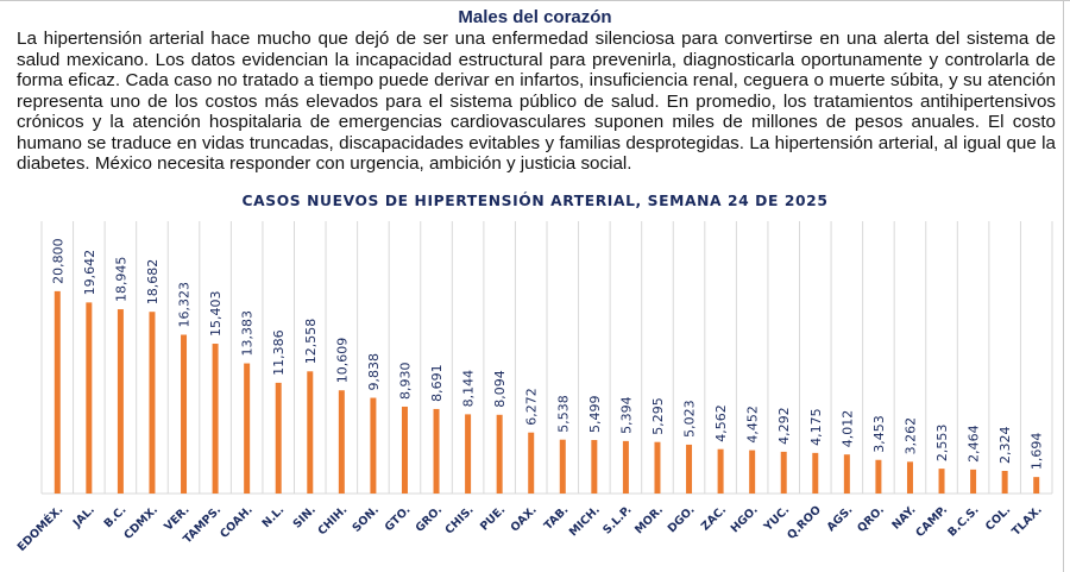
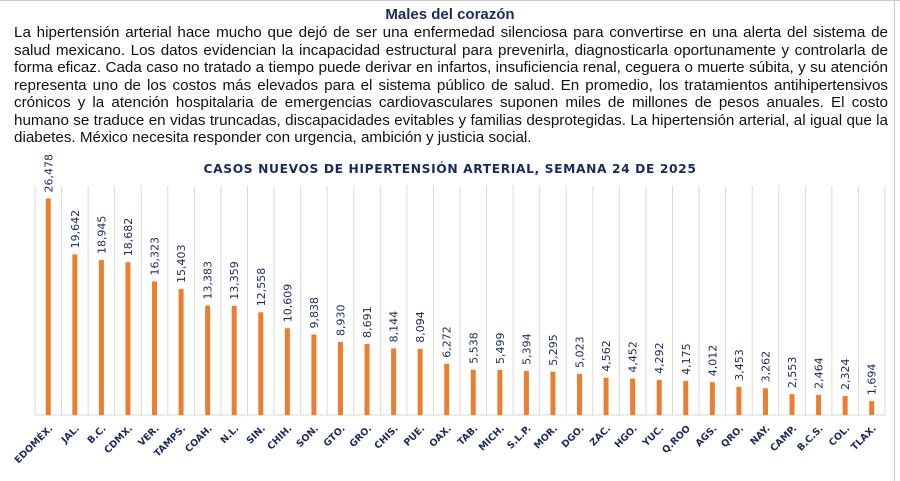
EDOMÉX.: 20,800 -> 26,478
N.L.: 11,386 -> 13,359
